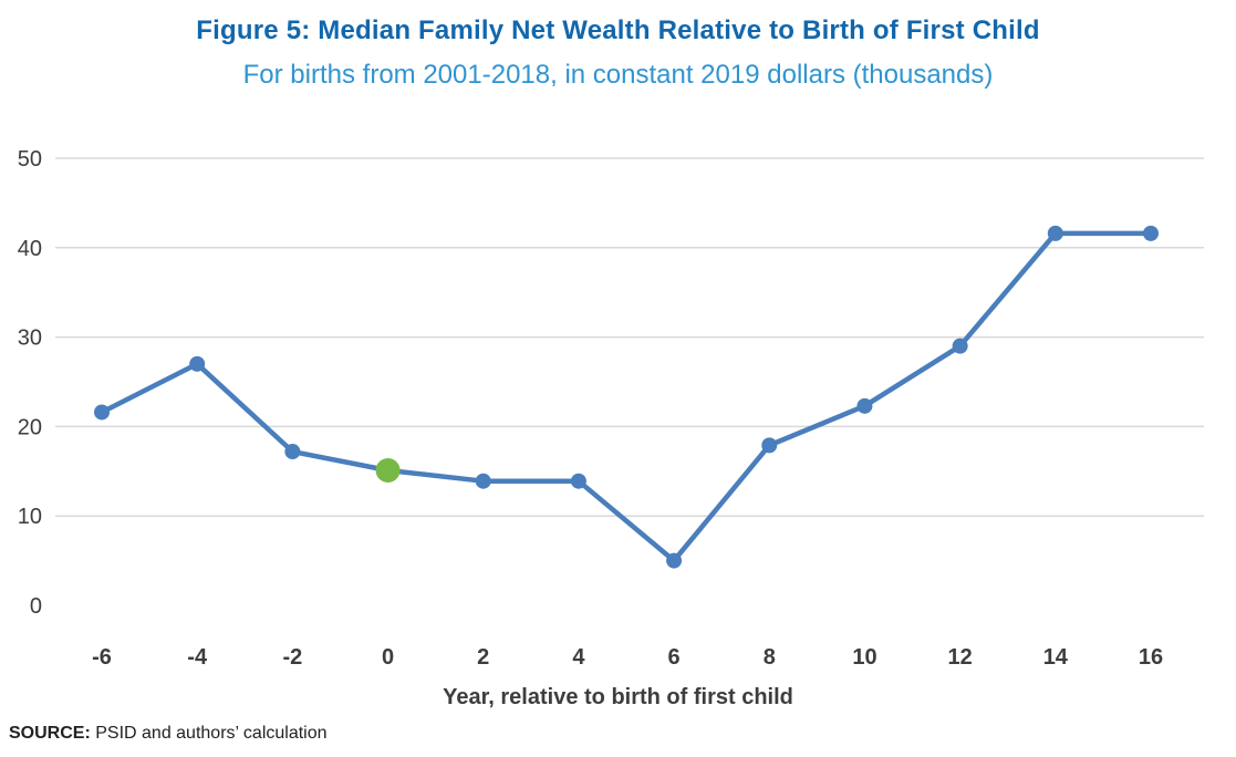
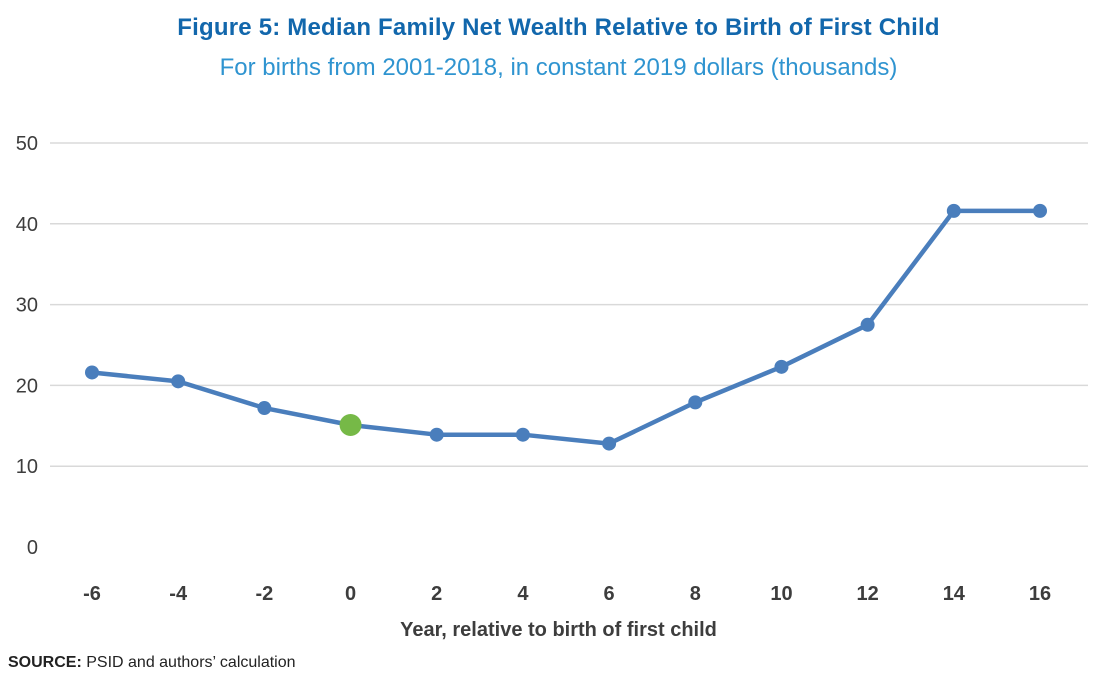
-4: 27 -> 20
6: 5 -> 13
12: 29 -> 28
